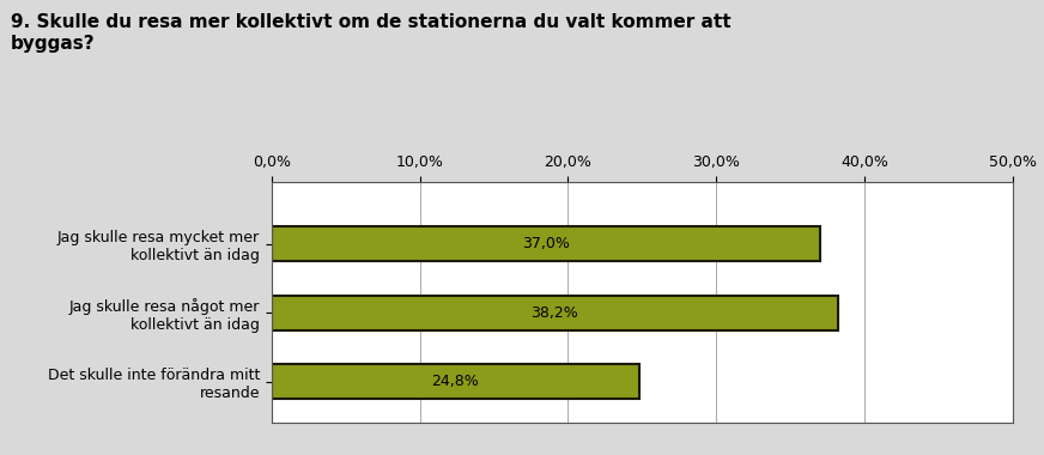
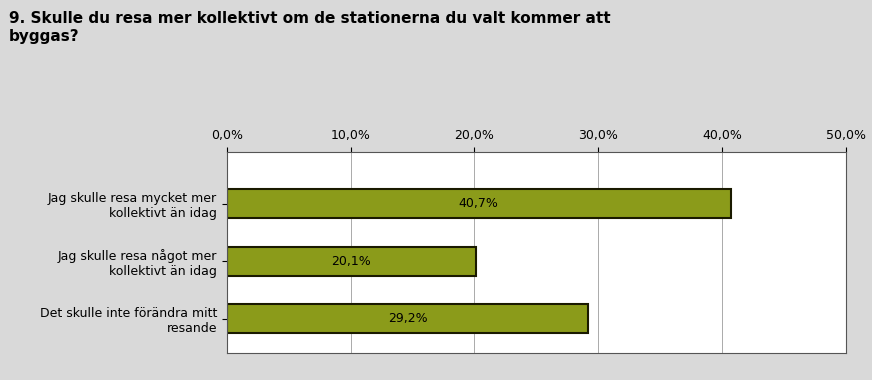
Jag skulle resa mycket mer kollektivt än idag: 37,0% -> 40,7%
Jag skulle resa något mer kollektivt än idag: 38,2% -> 20,1%
Det skulle inte förändra mitt resande: 24,8% -> 29,2%
